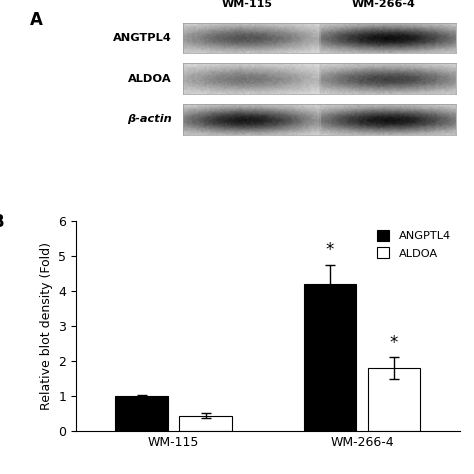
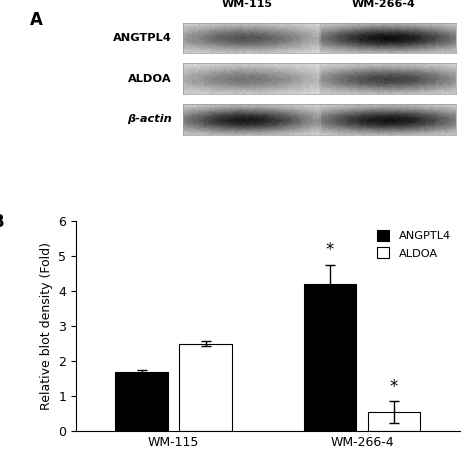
ANGPTL4/WM-115: 1.0 -> 1.7
ALDOA/WM-115: 0.45 -> 2.50
ALDOA/WM-266-4: 1.80 -> 0.55
